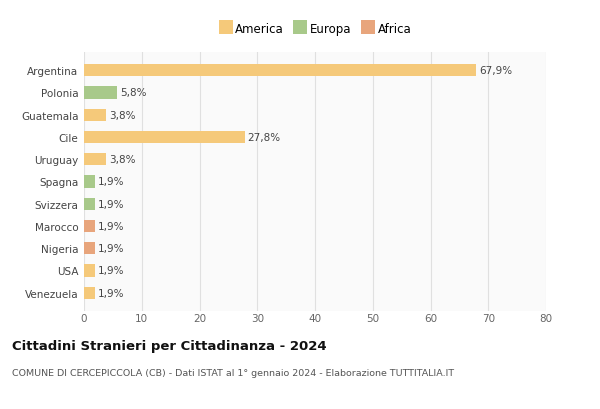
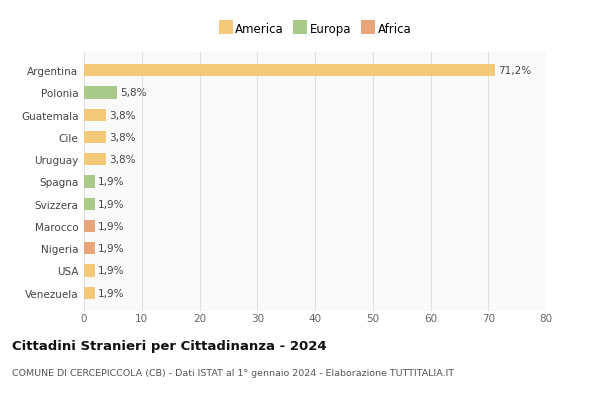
Argentina: 67,9% -> 71,2%
Cile: 27,8% -> 3,8%
